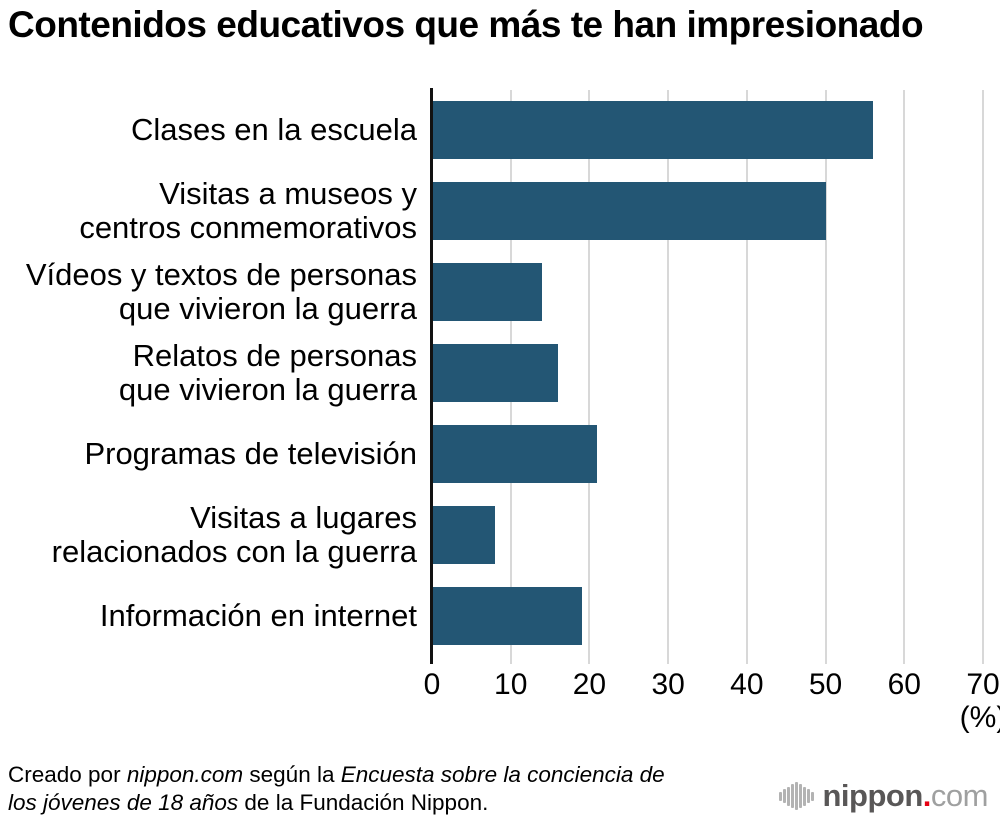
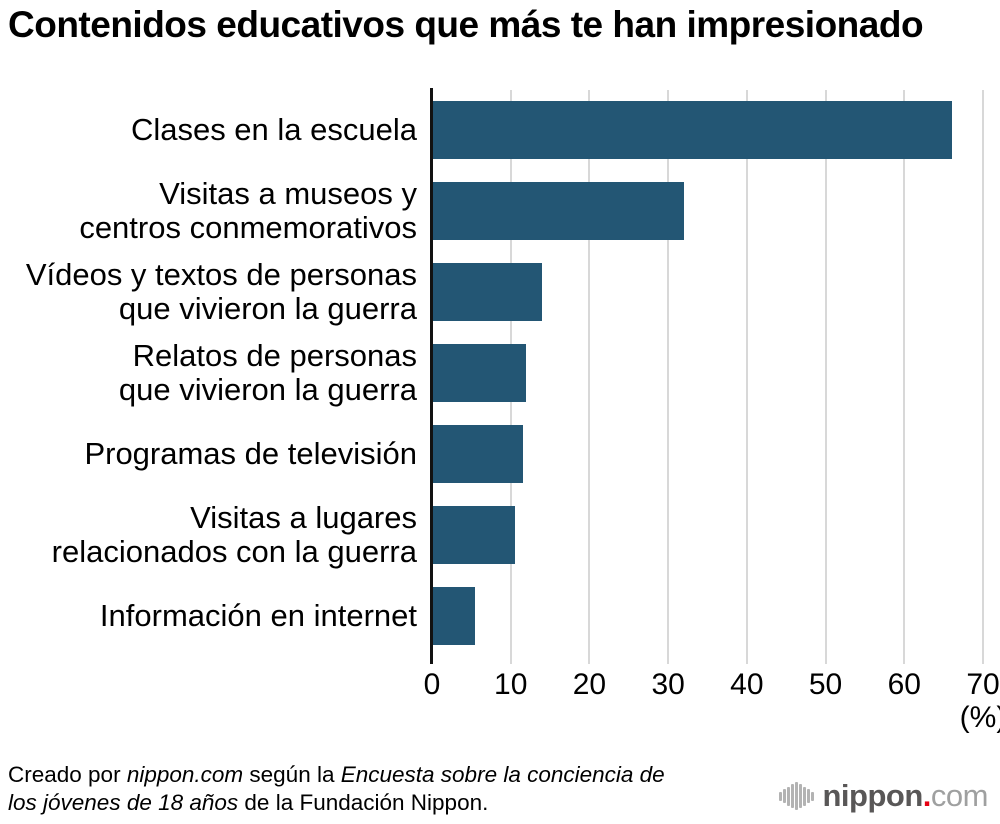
Clases en la escuela: 56 -> 66
Visitas a museos y centros conmemorativos: 50 -> 32
Relatos de personas que vivieron la guerra: 16 -> 12
Programas de televisión: 21 -> 12
Visitas a lugares relacionados con la guerra: 8 -> 10
Información en internet: 19 -> 6
